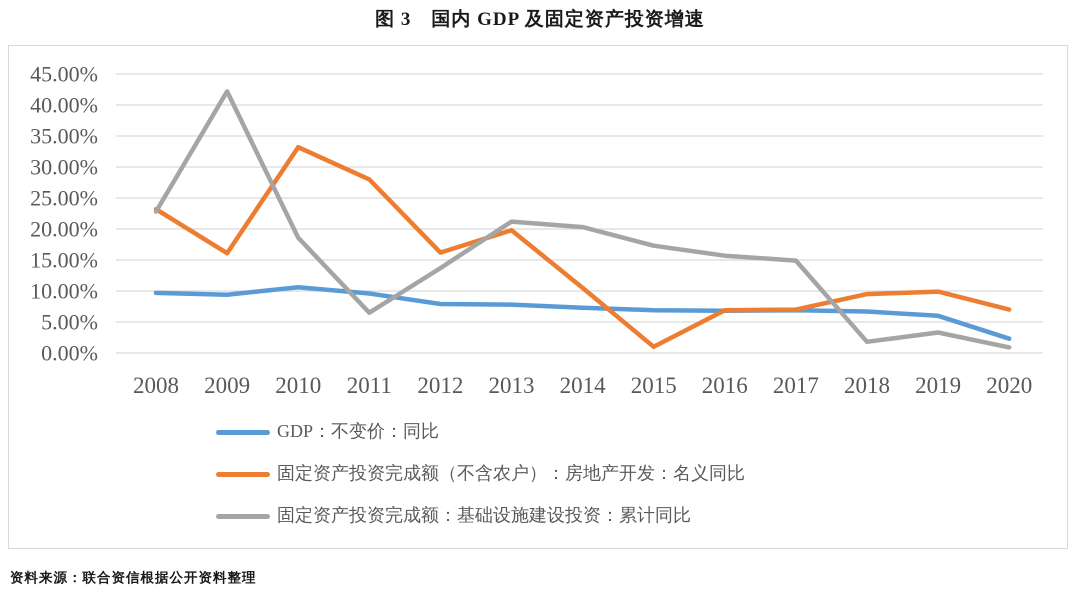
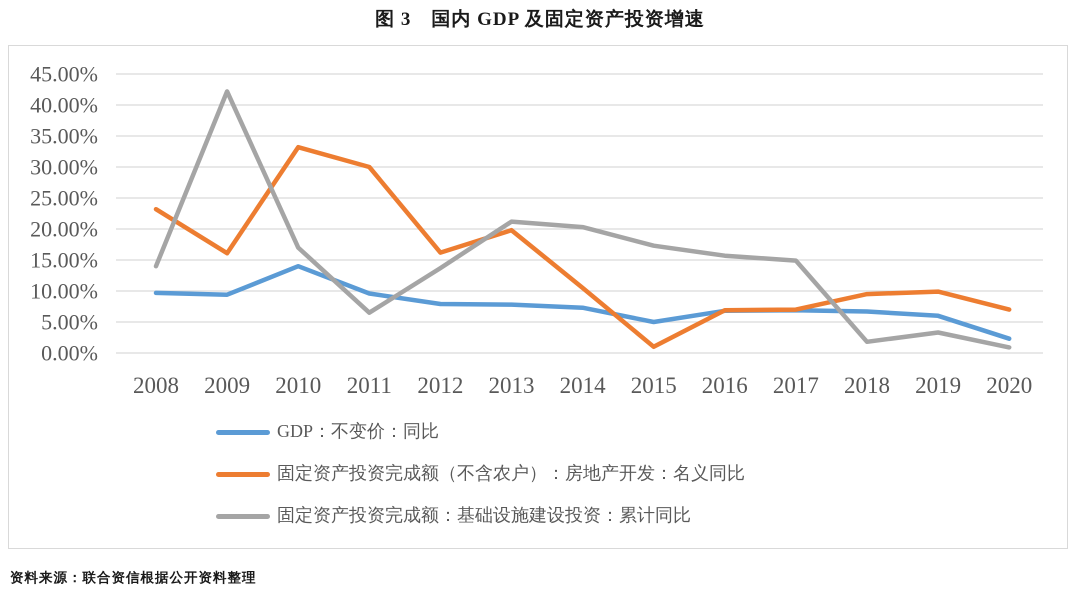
固定资产投资完成额：基础设施建设投资：累计同比/2008: 23% -> 14%
GDP：不变价：同比/2010: 11% -> 14%
固定资产投资完成额：基础设施建设投资：累计同比/2010: 19% -> 17%
固定资产投资完成额（不含农户）：房地产开发：名义同比/2011: 28% -> 30%
GDP：不变价：同比/2015: 7% -> 5%
